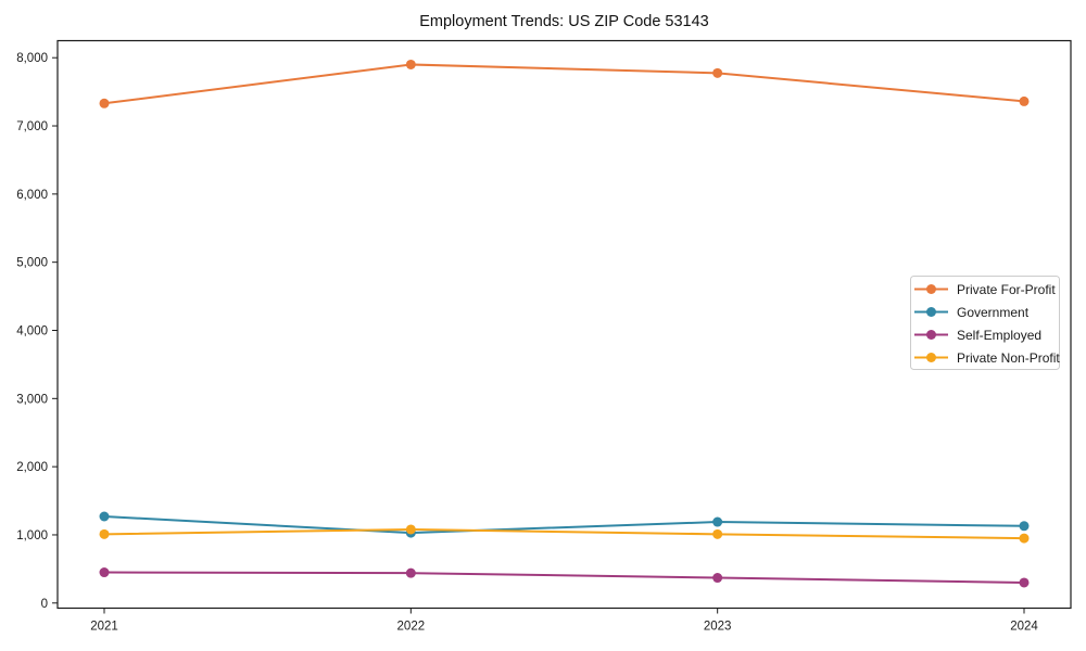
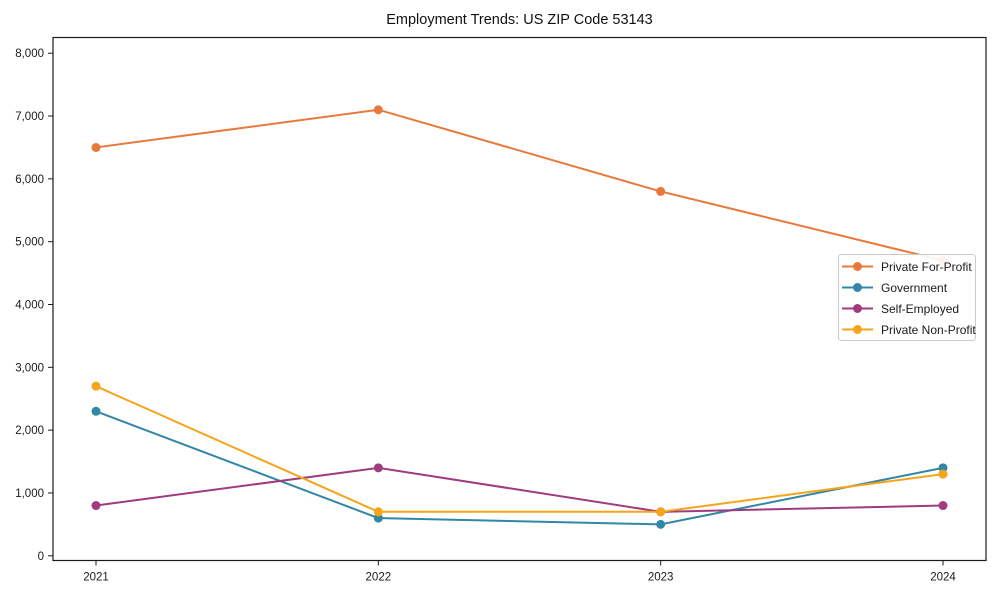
Private For-Profit/2021: 7300 -> 6500
Government/2021: 1300 -> 2300
Self-Employed/2021: 400 -> 800
Private Non-Profit/2021: 1000 -> 2700
Private For-Profit/2022: 7900 -> 7100
Government/2022: 1000 -> 600
Self-Employed/2022: 400 -> 1400
Private Non-Profit/2022: 1100 -> 700
Private For-Profit/2023: 7800 -> 5800
Government/2023: 1200 -> 500
Self-Employed/2023: 400 -> 700
Private Non-Profit/2023: 1000 -> 700
Private For-Profit/2024: 7400 -> 4700
Government/2024: 1100 -> 1400
Self-Employed/2024: 300 -> 800
Private Non-Profit/2024: 1000 -> 1300
